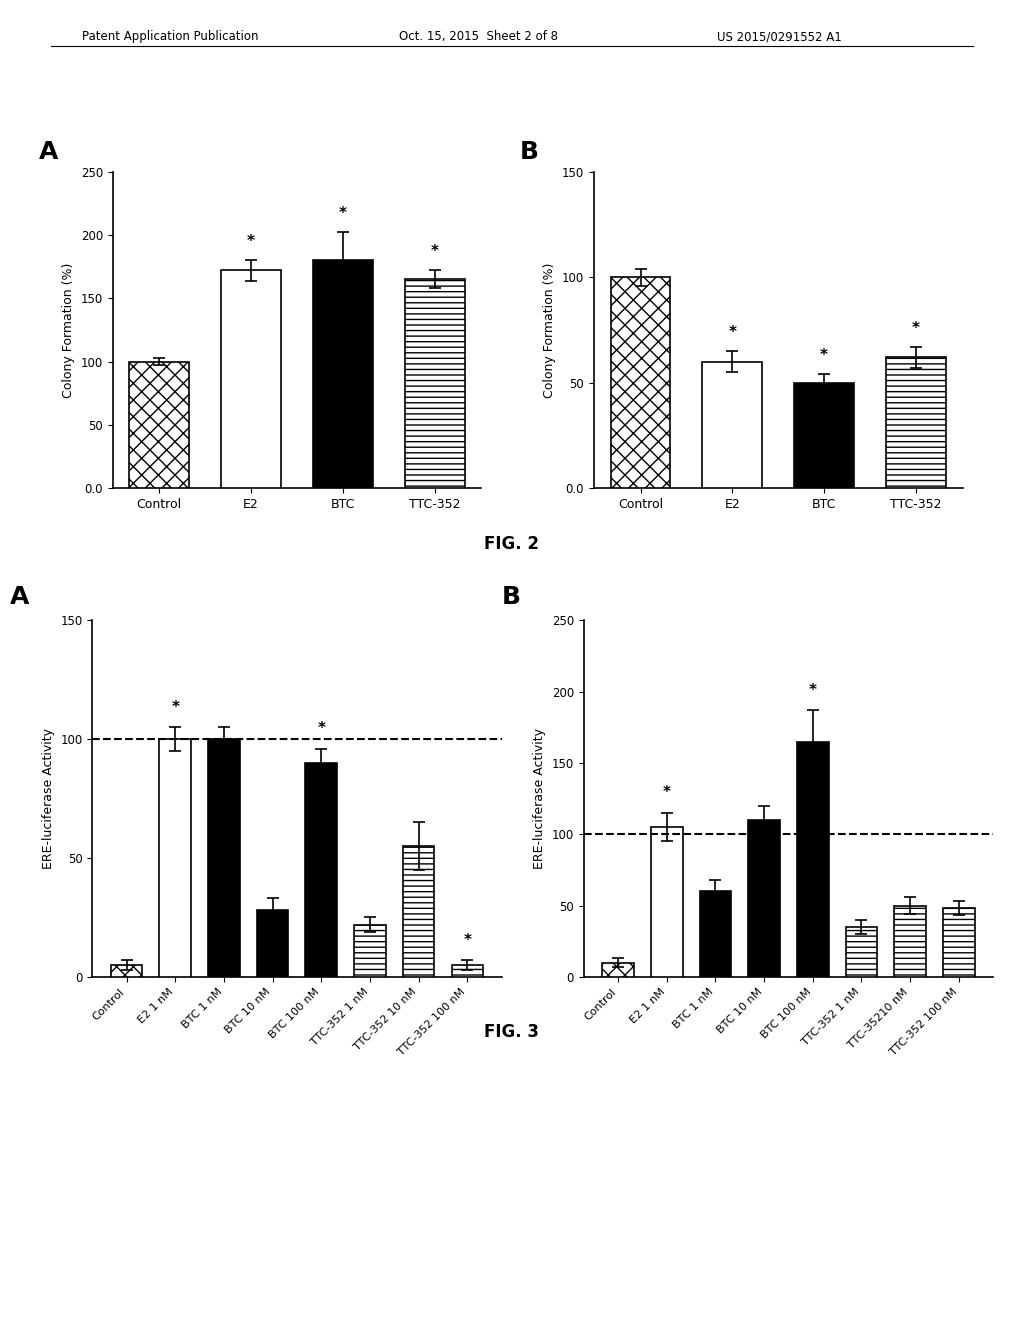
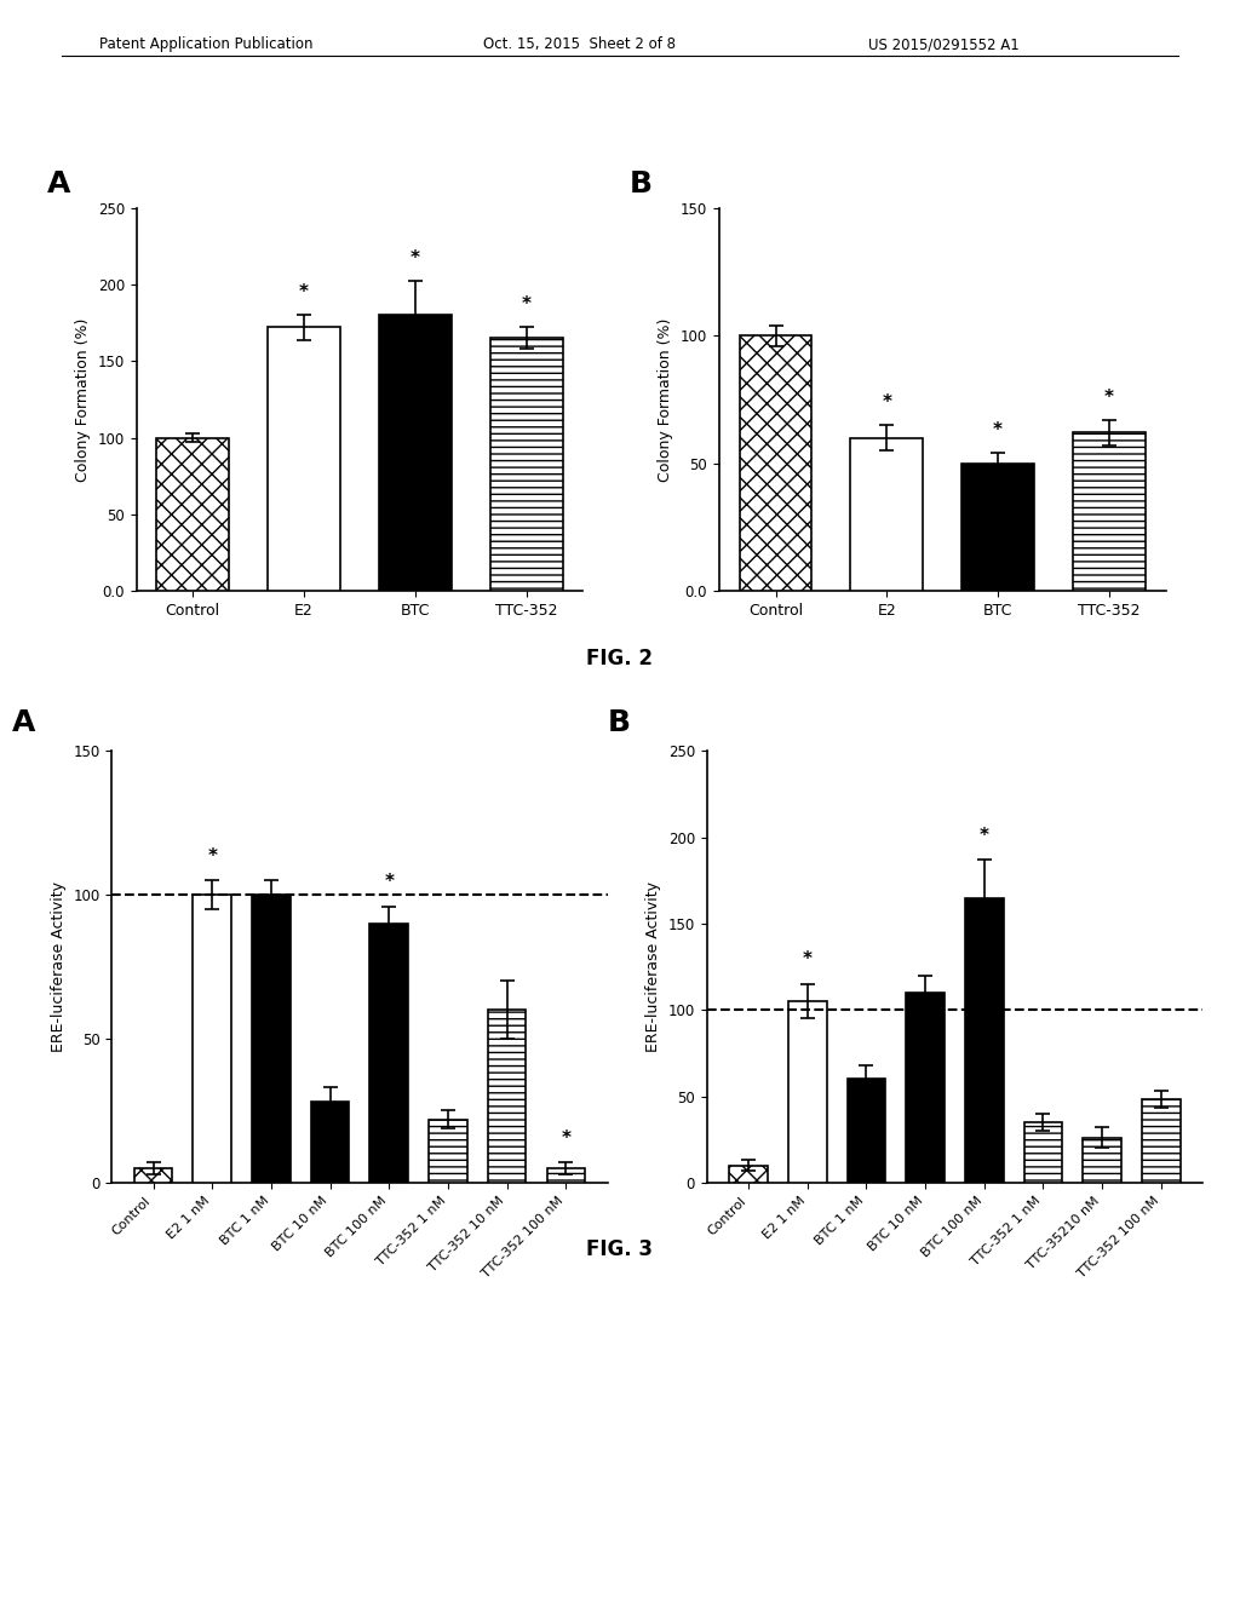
TTC-352 10 nM: 55 -> 60
TTC-35210 nM: 50 -> 26
